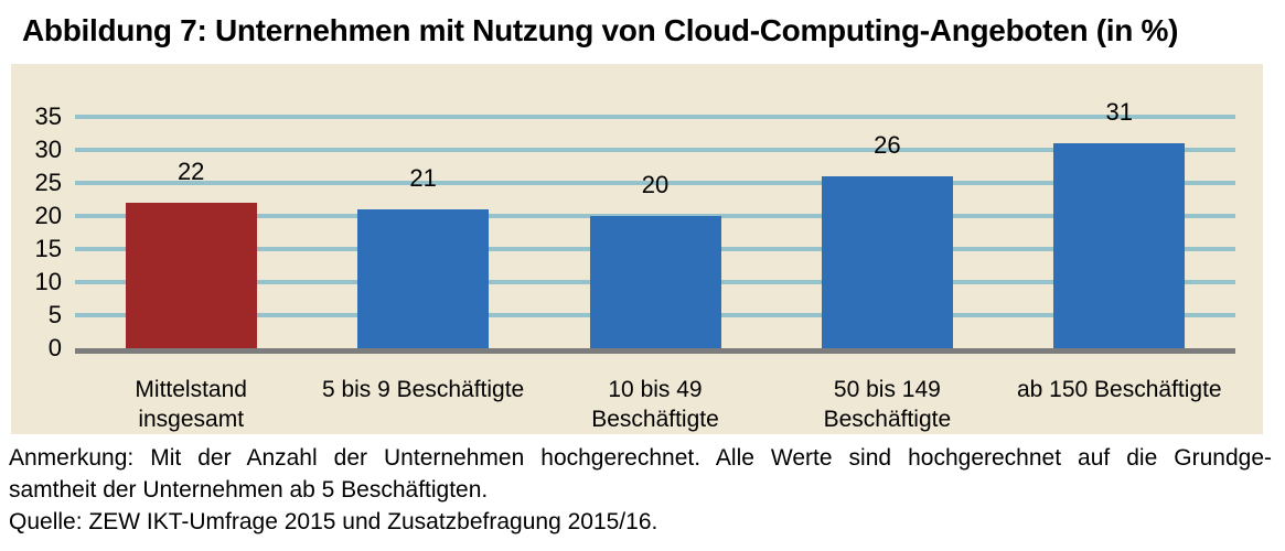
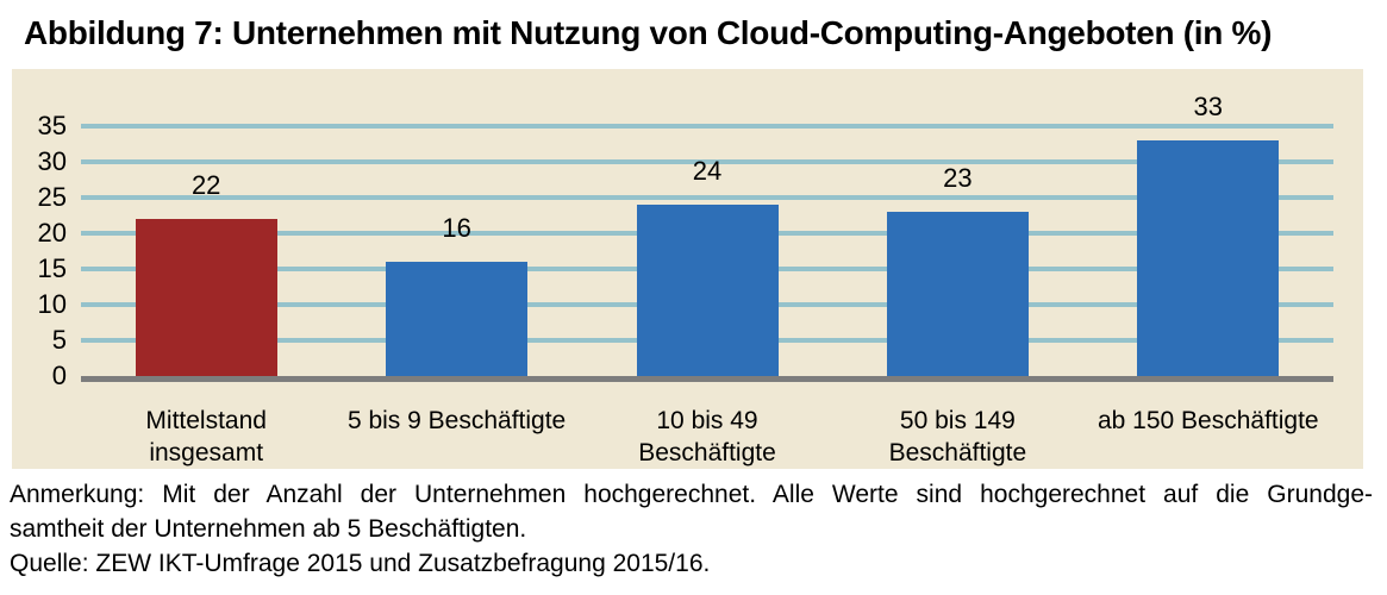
5 bis 9 Beschäftigte: 21 -> 16
10 bis 49 Beschäftigte: 20 -> 24
50 bis 149 Beschäftigte: 26 -> 23
ab 150 Beschäftigte: 31 -> 33
